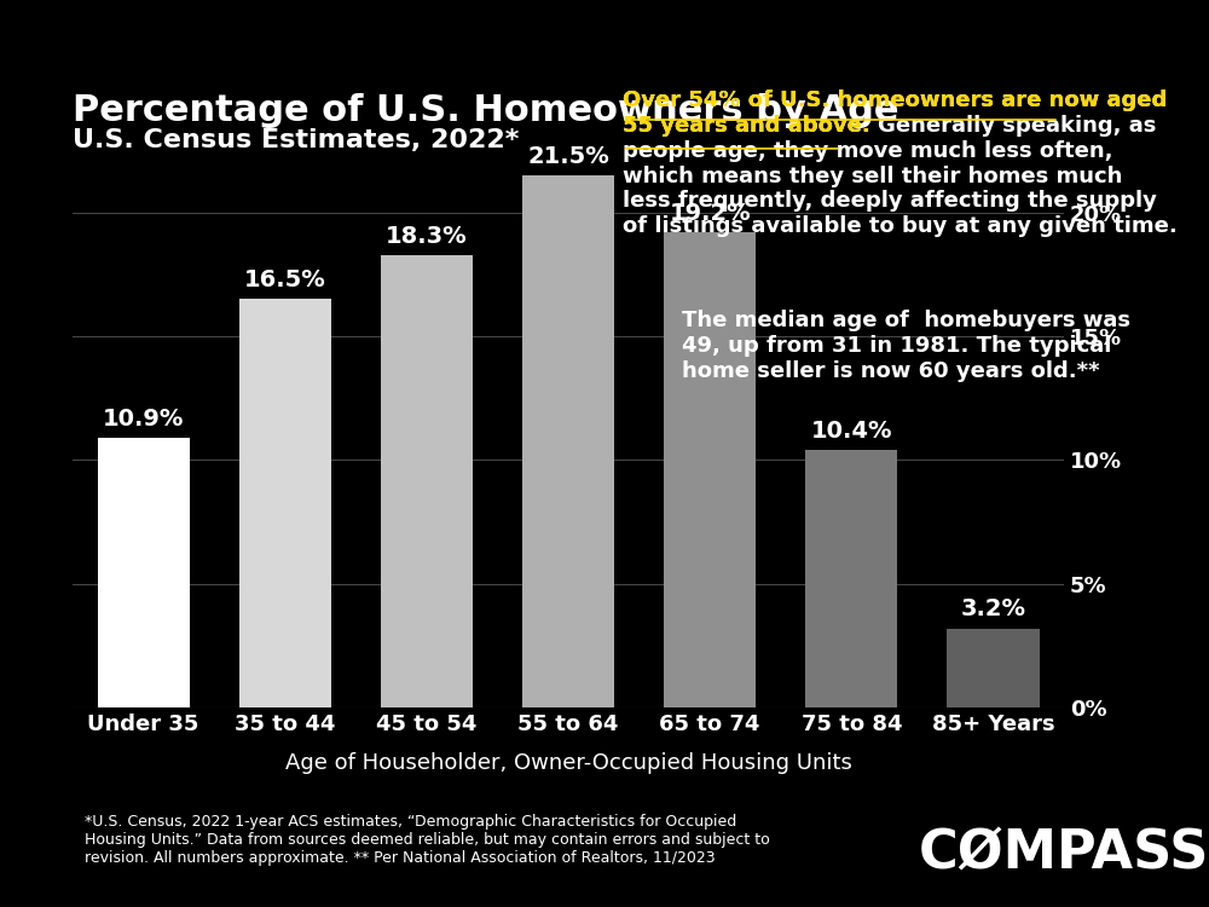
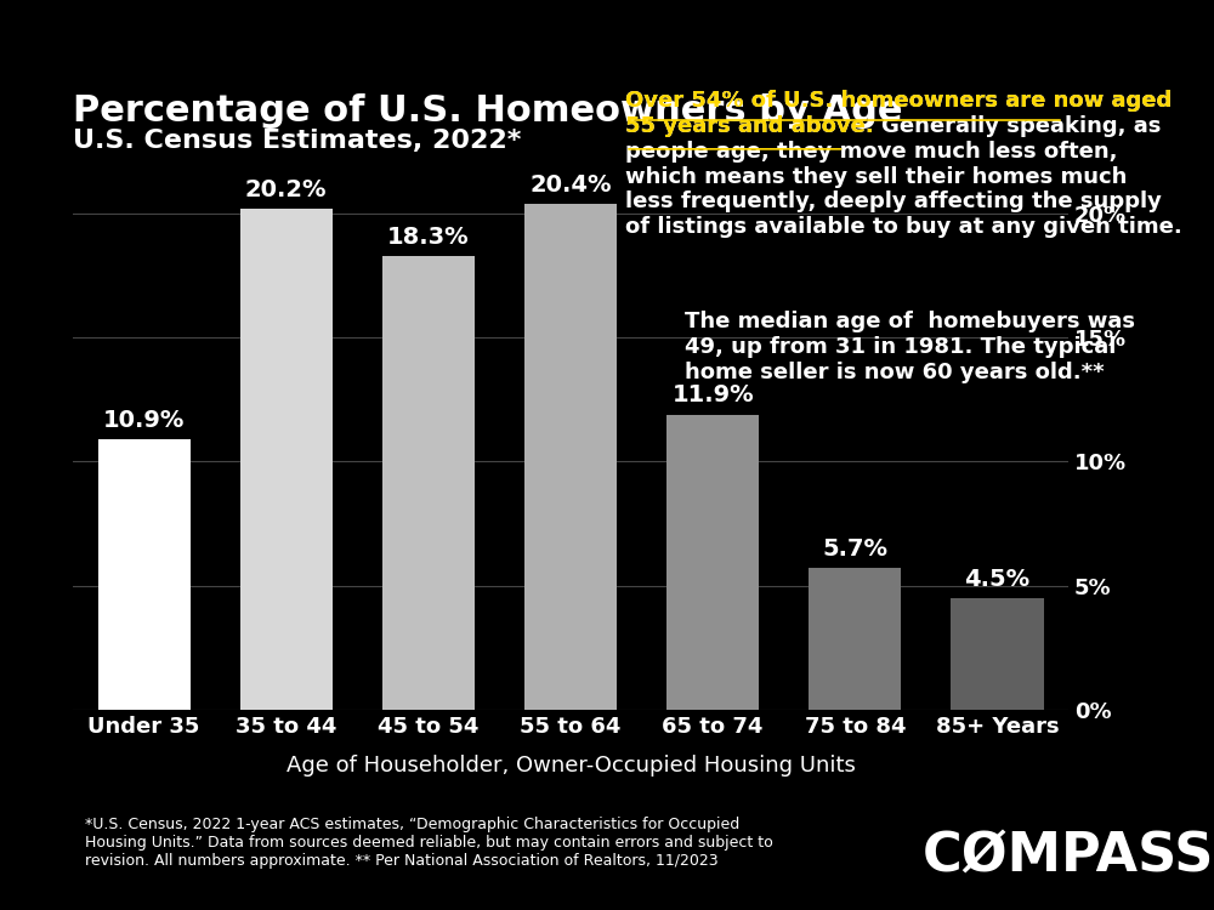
35 to 44: 16.5% -> 20.2%
55 to 64: 21.5% -> 20.4%
65 to 74: 19.2% -> 11.9%
75 to 84: 10.4% -> 5.7%
85+ Years: 3.2% -> 4.5%
